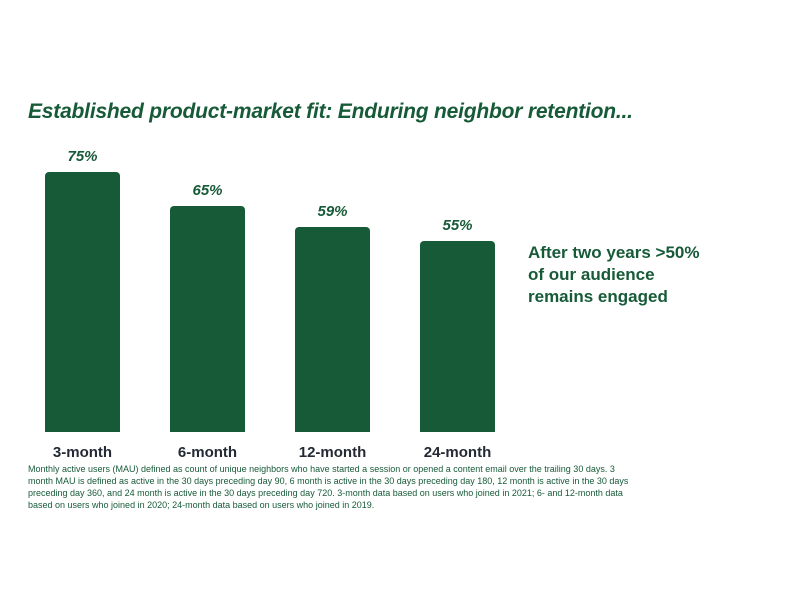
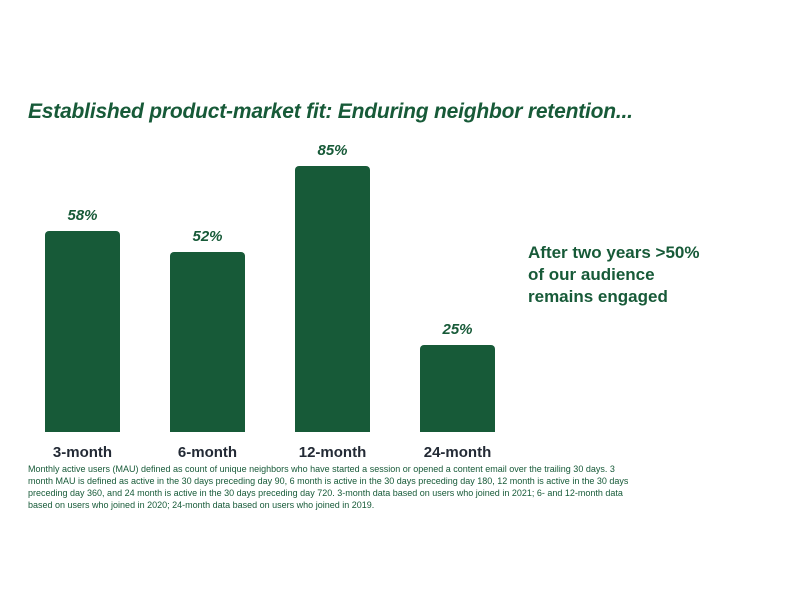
3-month: 75% -> 58%
6-month: 65% -> 52%
12-month: 59% -> 85%
24-month: 55% -> 25%
